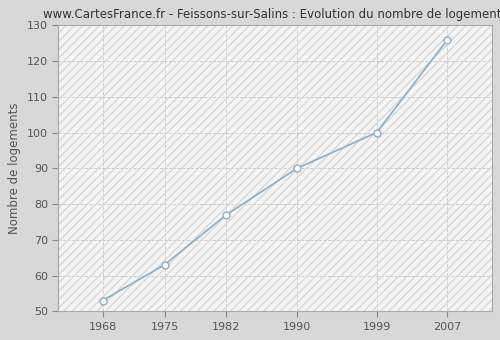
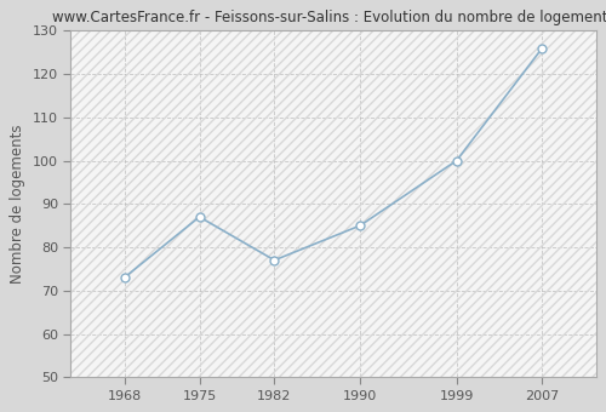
1968: 53 -> 73
1975: 63 -> 87
1990: 90 -> 85
